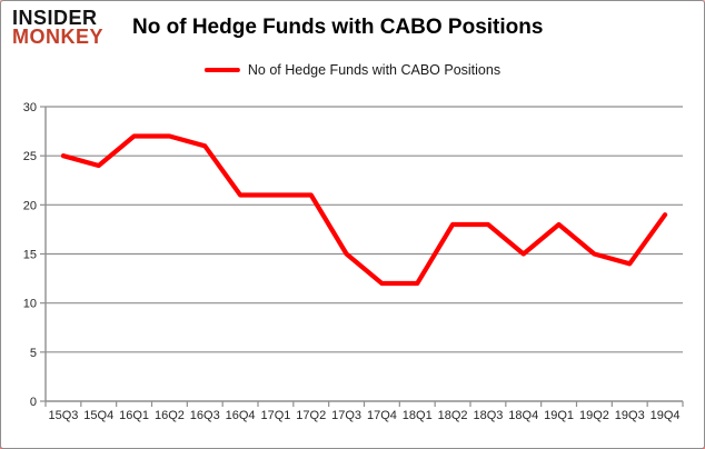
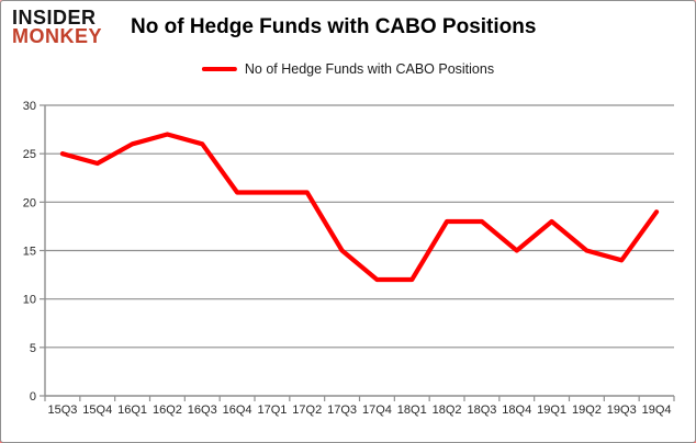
16Q1: 27 -> 26
